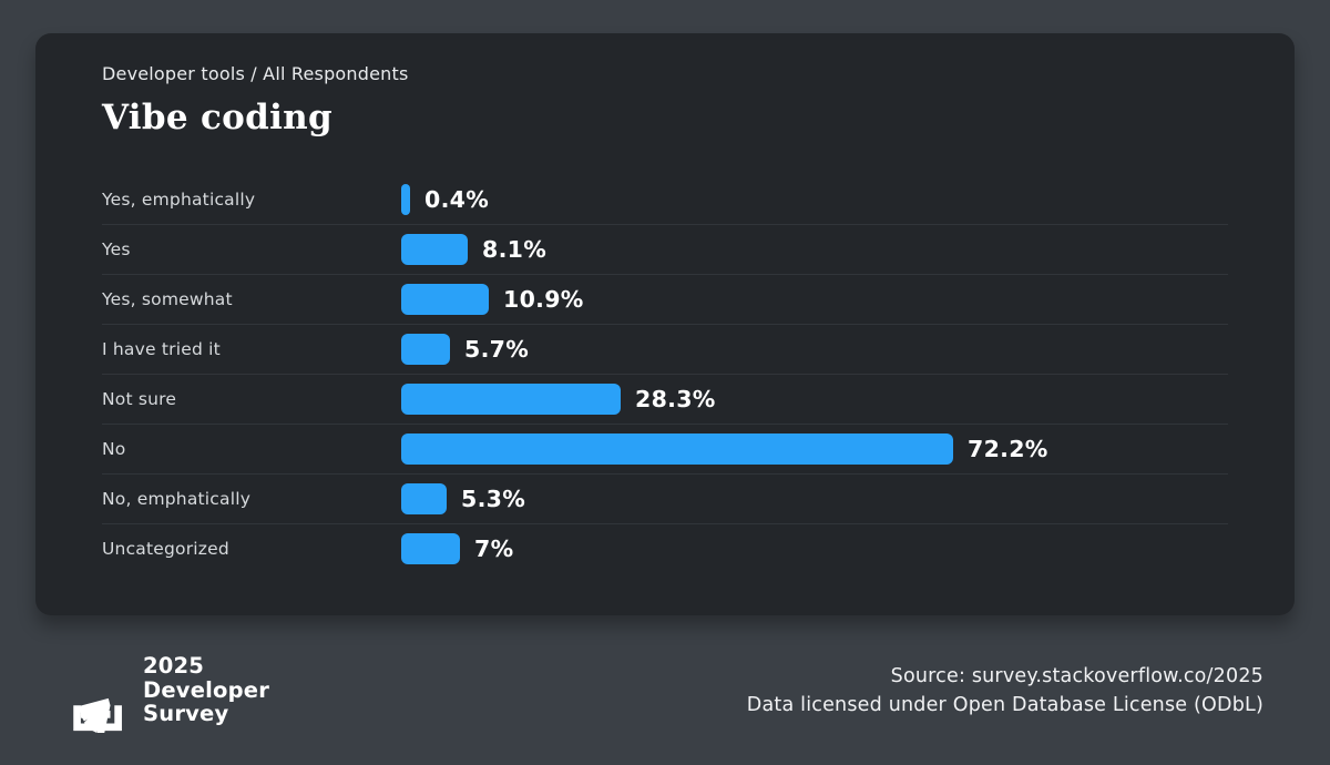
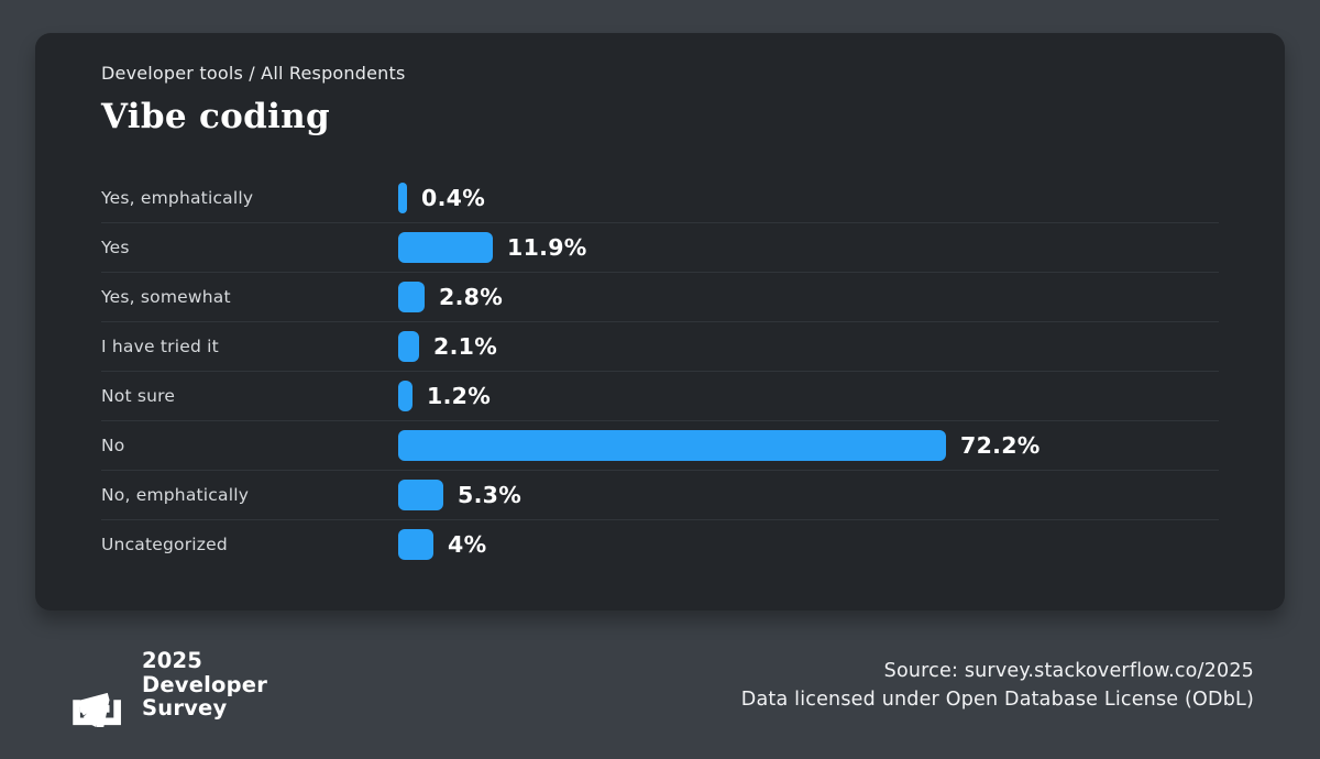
Yes: 8.1% -> 11.9%
Yes, somewhat: 10.9% -> 2.8%
I have tried it: 5.7% -> 2.1%
Not sure: 28.3% -> 1.2%
Uncategorized: 7% -> 4%
